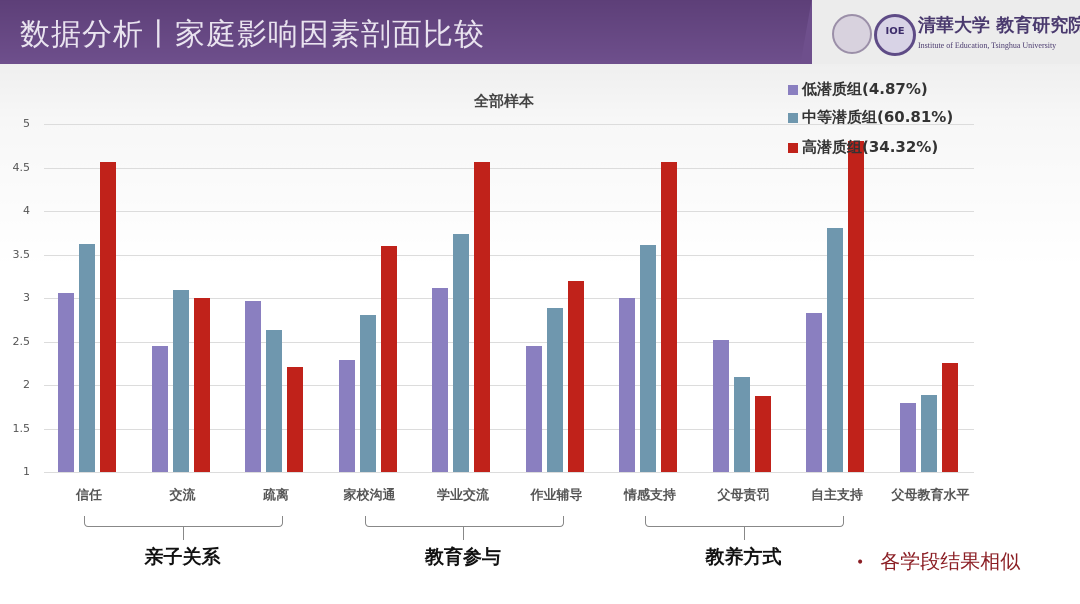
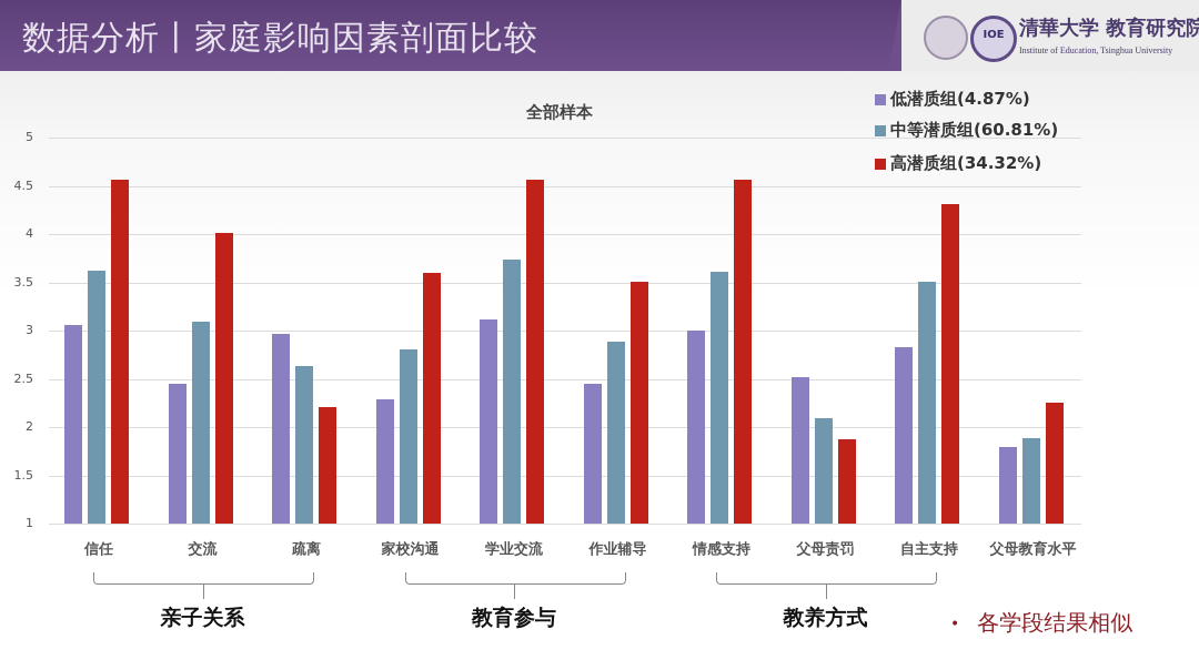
高潜质组(34.32%)/交流: 3.0 -> 4.0
高潜质组(34.32%)/作业辅导: 3.2 -> 3.5
中等潜质组(60.81%)/自主支持: 3.8 -> 3.5
高潜质组(34.32%)/自主支持: 4.8 -> 4.3
